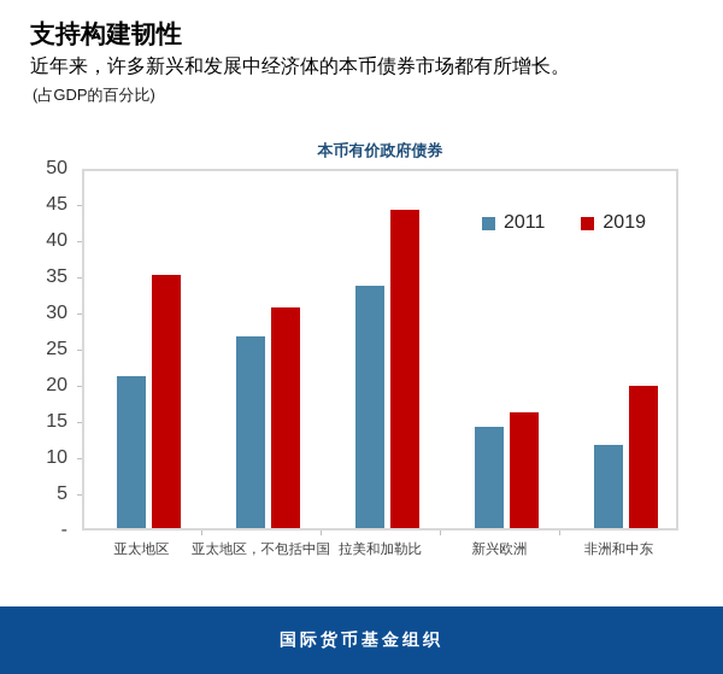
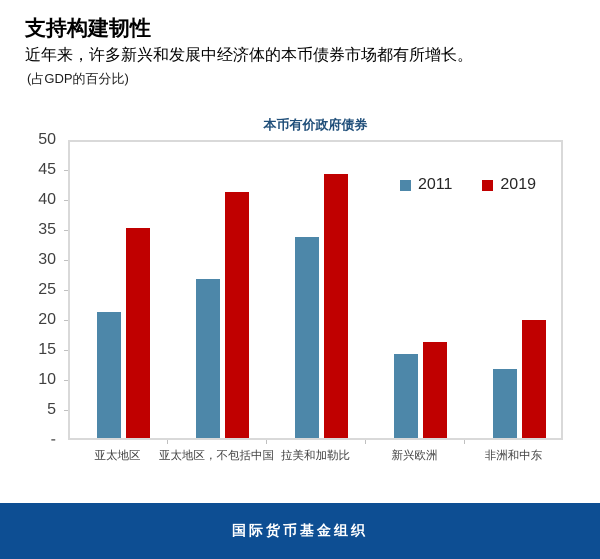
2019/亚太地区，不包括中国: 30 -> 41
